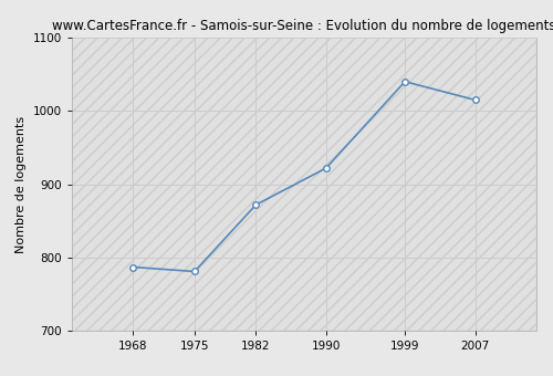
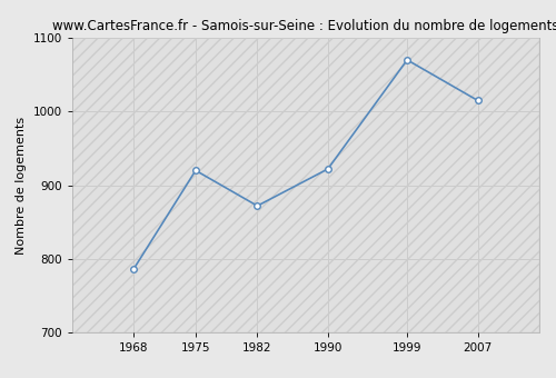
1975: 781 -> 920
1999: 1040 -> 1070
